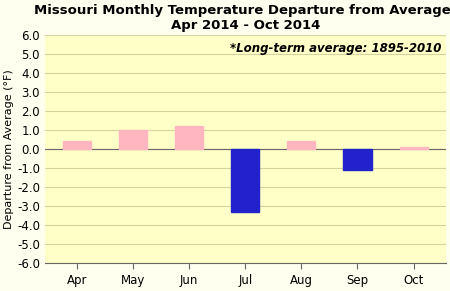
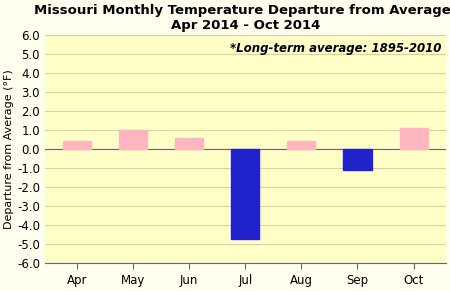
Jun: 1.2 -> 0.6
Jul: -3.3 -> -4.7
Oct: 0.1 -> 1.1
